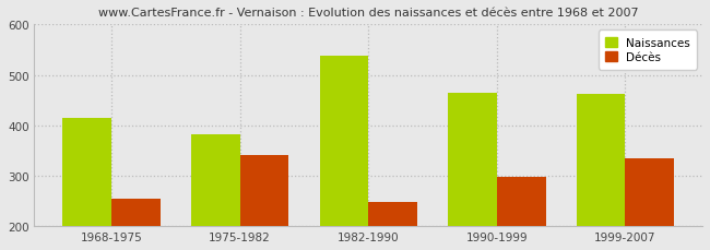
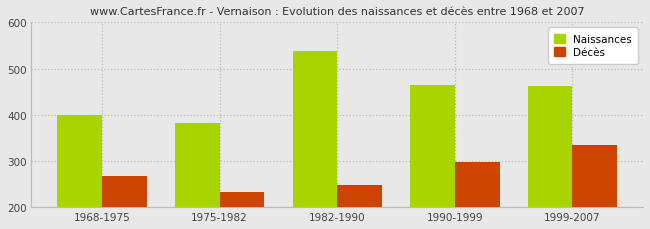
Naissances/1968-1975: 415 -> 399
Décès/1968-1975: 255 -> 268
Décès/1975-1982: 340 -> 233
